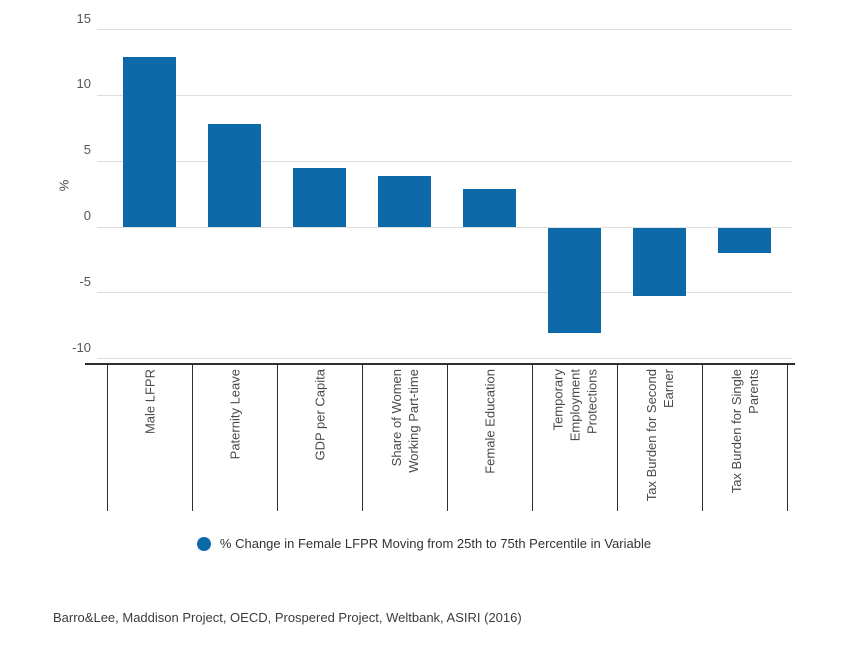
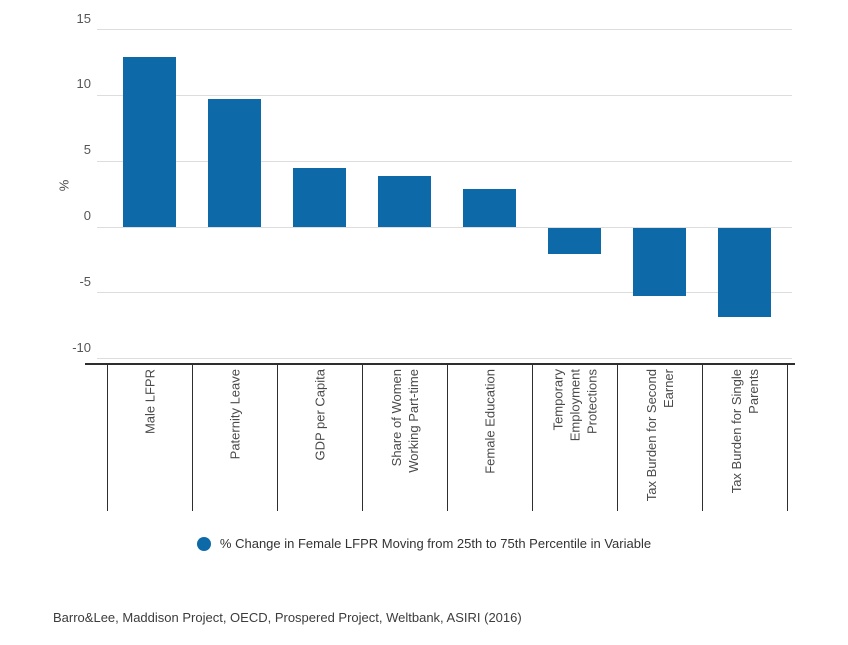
Paternity Leave: 7.8 -> 9.7
Temporary Employment Protections: -8.0 -> -2.0
Tax Burden for Single Parents: -1.9 -> -6.8
